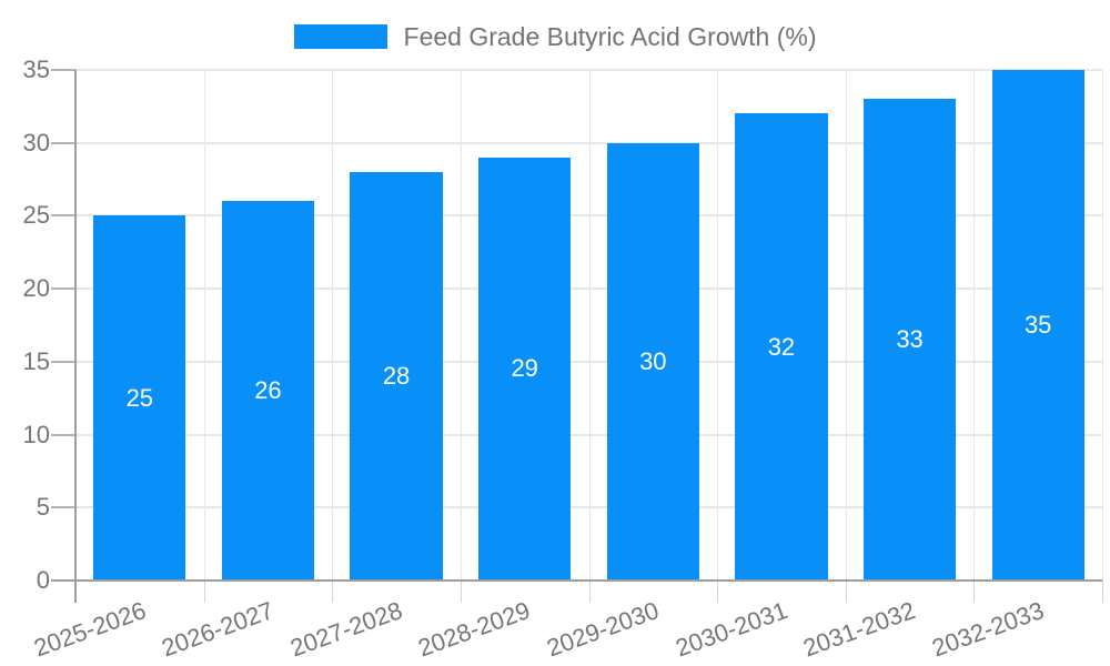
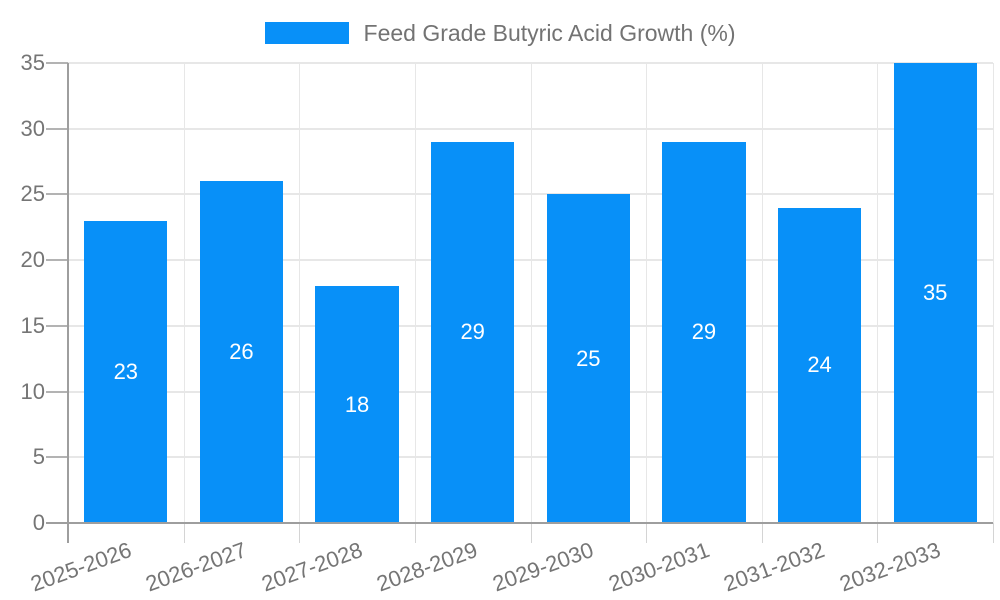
2025-2026: 25 -> 23
2027-2028: 28 -> 18
2029-2030: 30 -> 25
2030-2031: 32 -> 29
2031-2032: 33 -> 24
